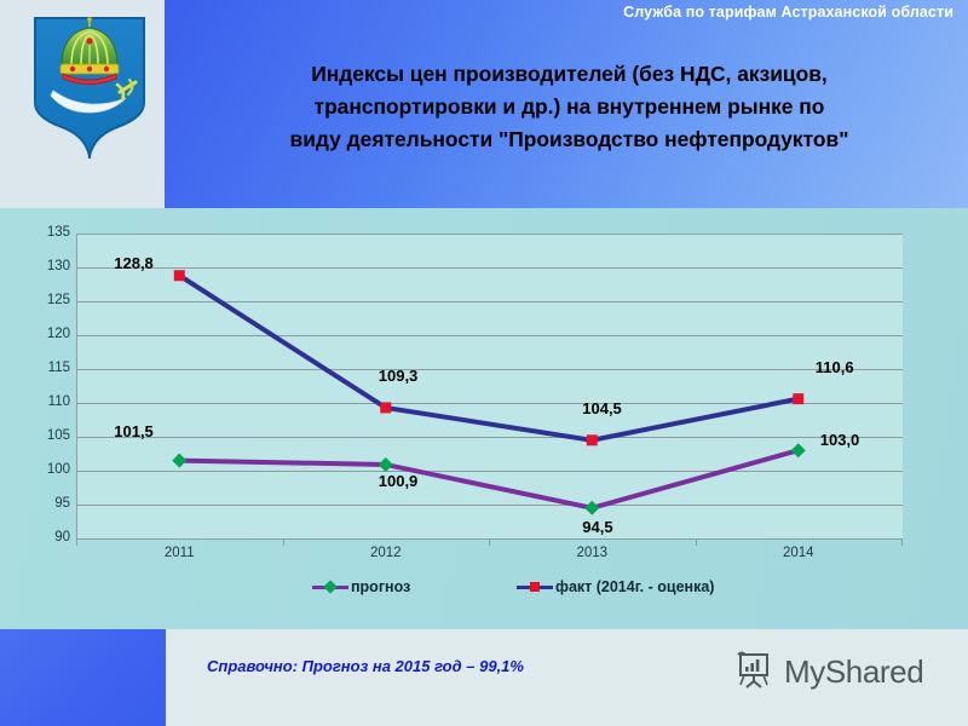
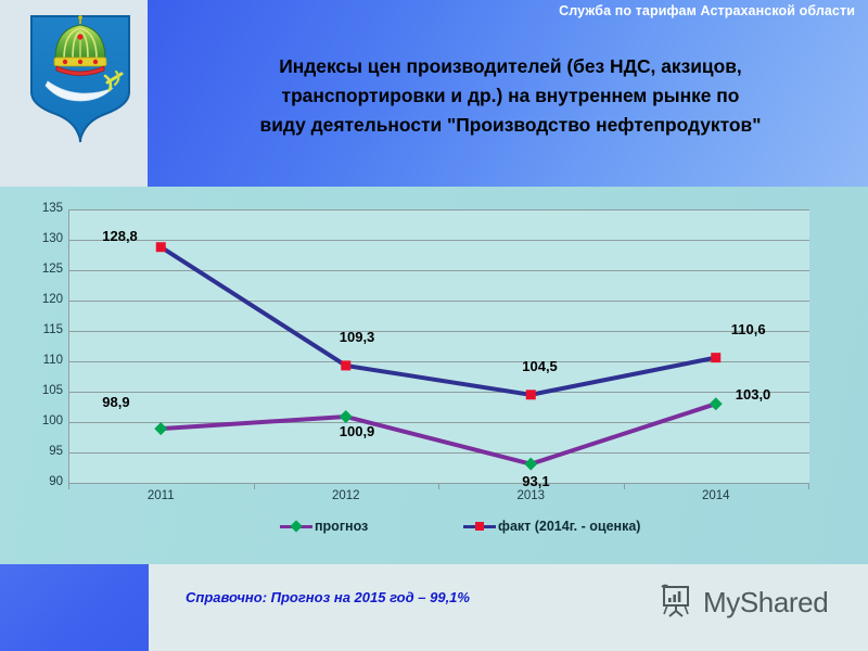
прогноз/2011: 101,5 -> 98,9
прогноз/2013: 94,5 -> 93,1
